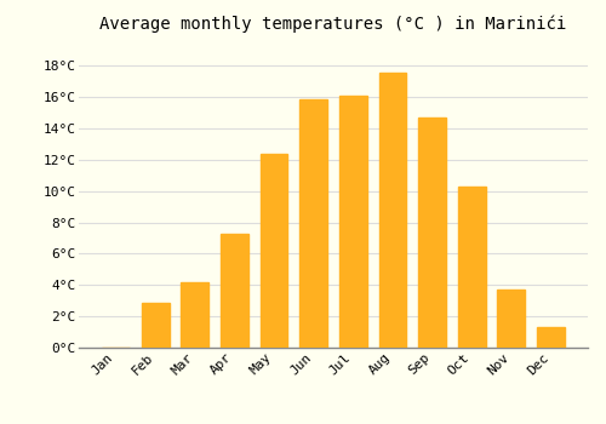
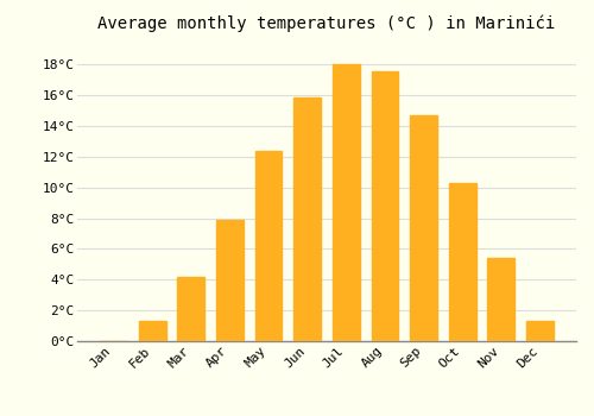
Feb: 2.9°C -> 1.3°C
Apr: 7.3°C -> 7.9°C
Jul: 16.1°C -> 18.0°C
Nov: 3.7°C -> 5.4°C
